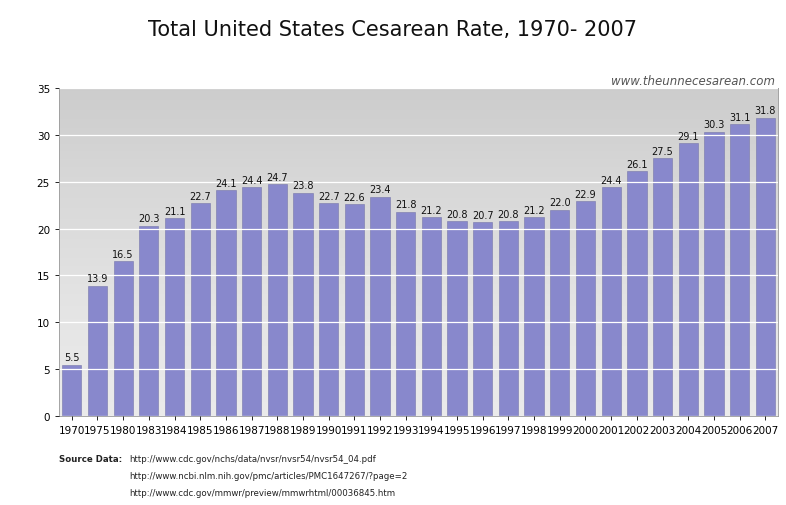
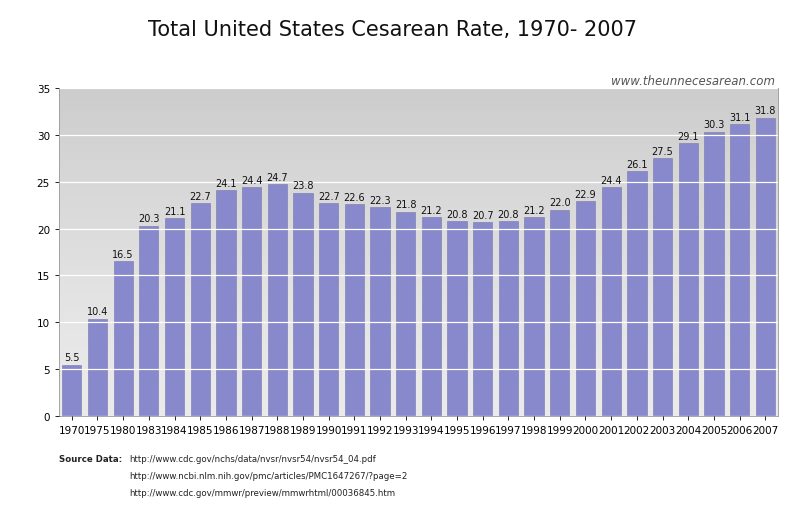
1975: 13.9 -> 10.4
1992: 23.4 -> 22.3
